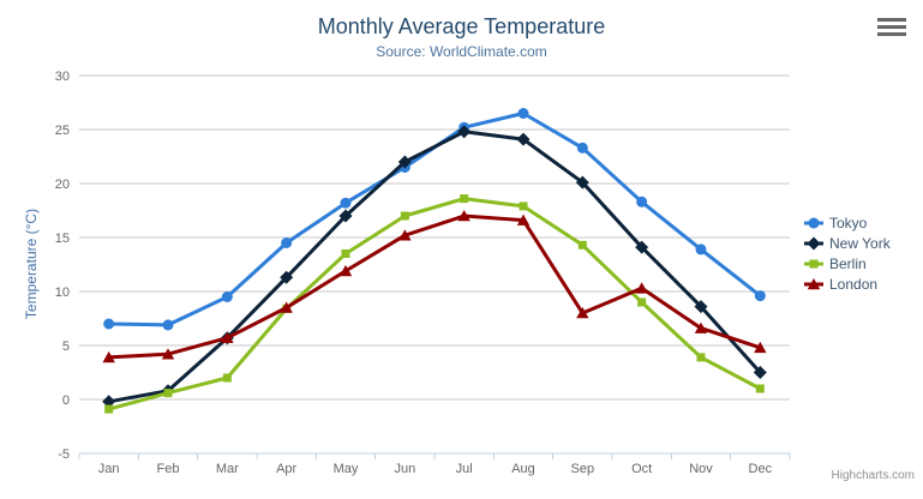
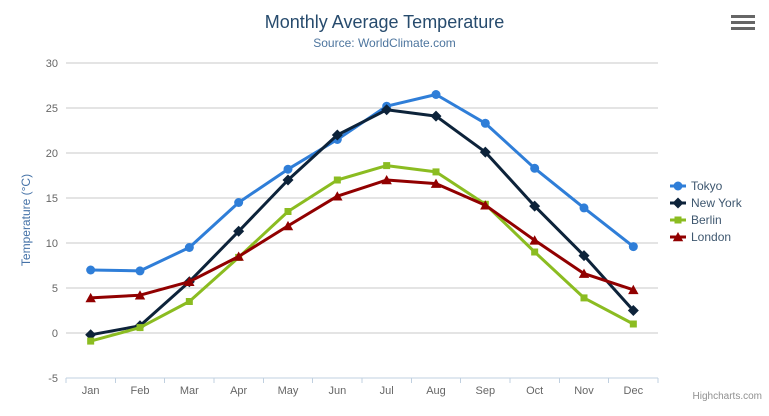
Berlin/Mar: 2 -> 4
London/Sep: 8 -> 14
